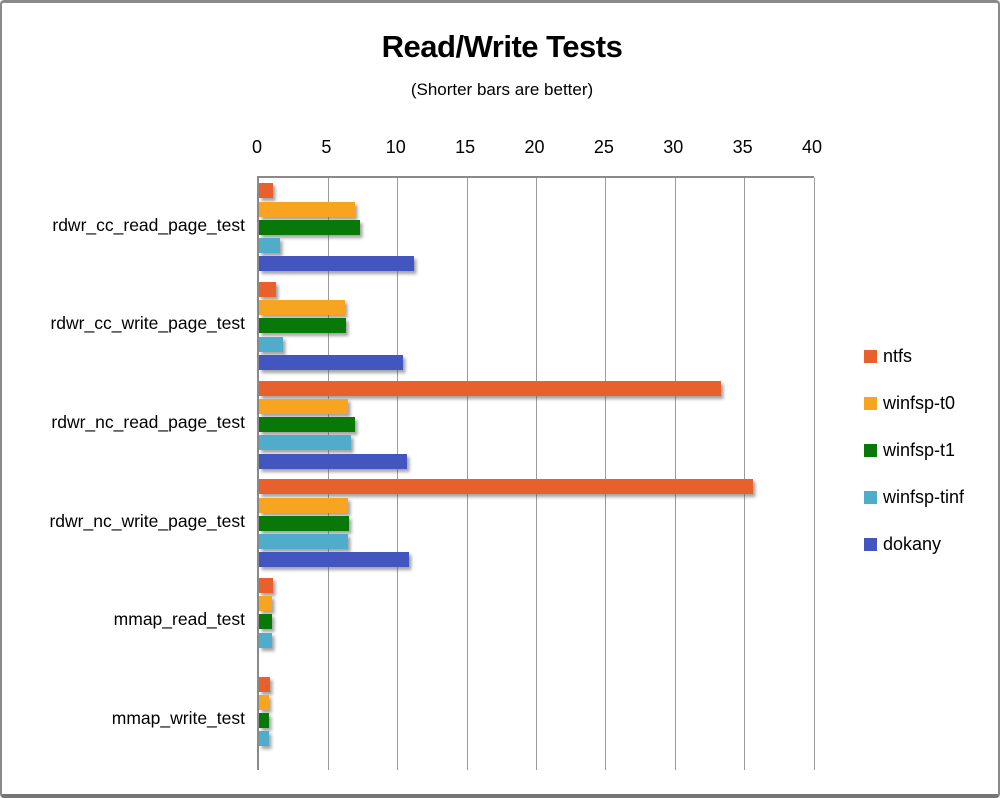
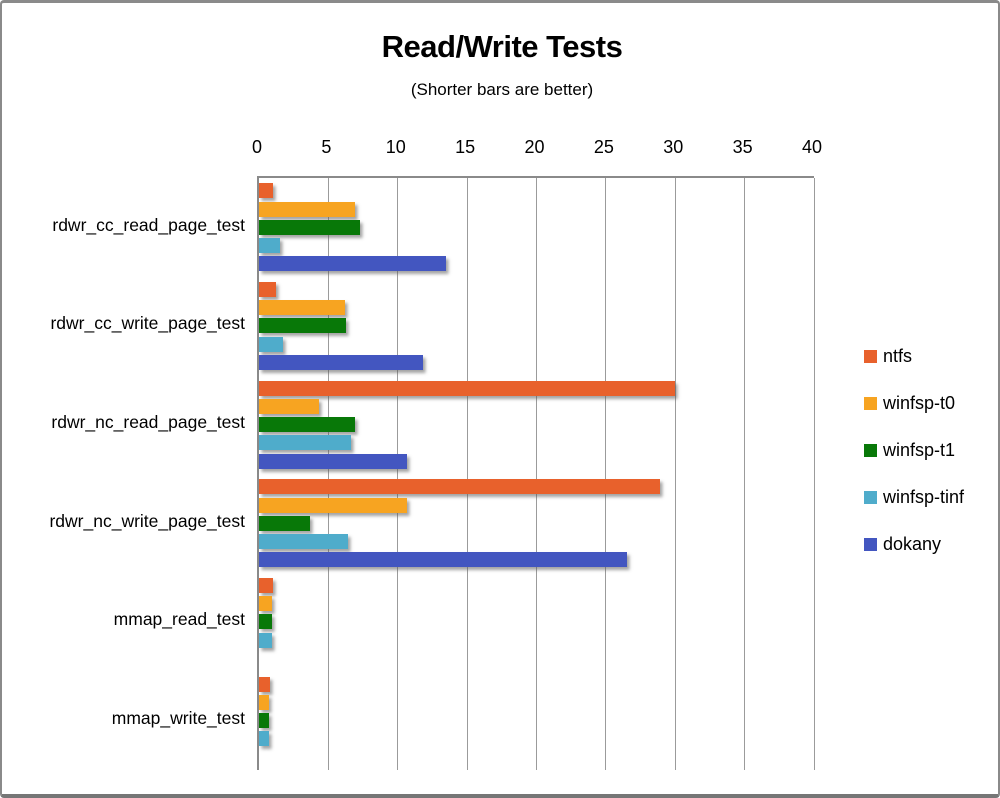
dokany/rdwr_cc_read_page_test: 11.2 -> 13.5
dokany/rdwr_cc_write_page_test: 10.4 -> 11.8
ntfs/rdwr_nc_read_page_test: 33.3 -> 30.0
winfsp-t0/rdwr_nc_read_page_test: 6.4 -> 4.3
ntfs/rdwr_nc_write_page_test: 35.6 -> 28.9
winfsp-t0/rdwr_nc_write_page_test: 6.4 -> 10.7
winfsp-t1/rdwr_nc_write_page_test: 6.5 -> 3.7
dokany/rdwr_nc_write_page_test: 10.8 -> 26.5
